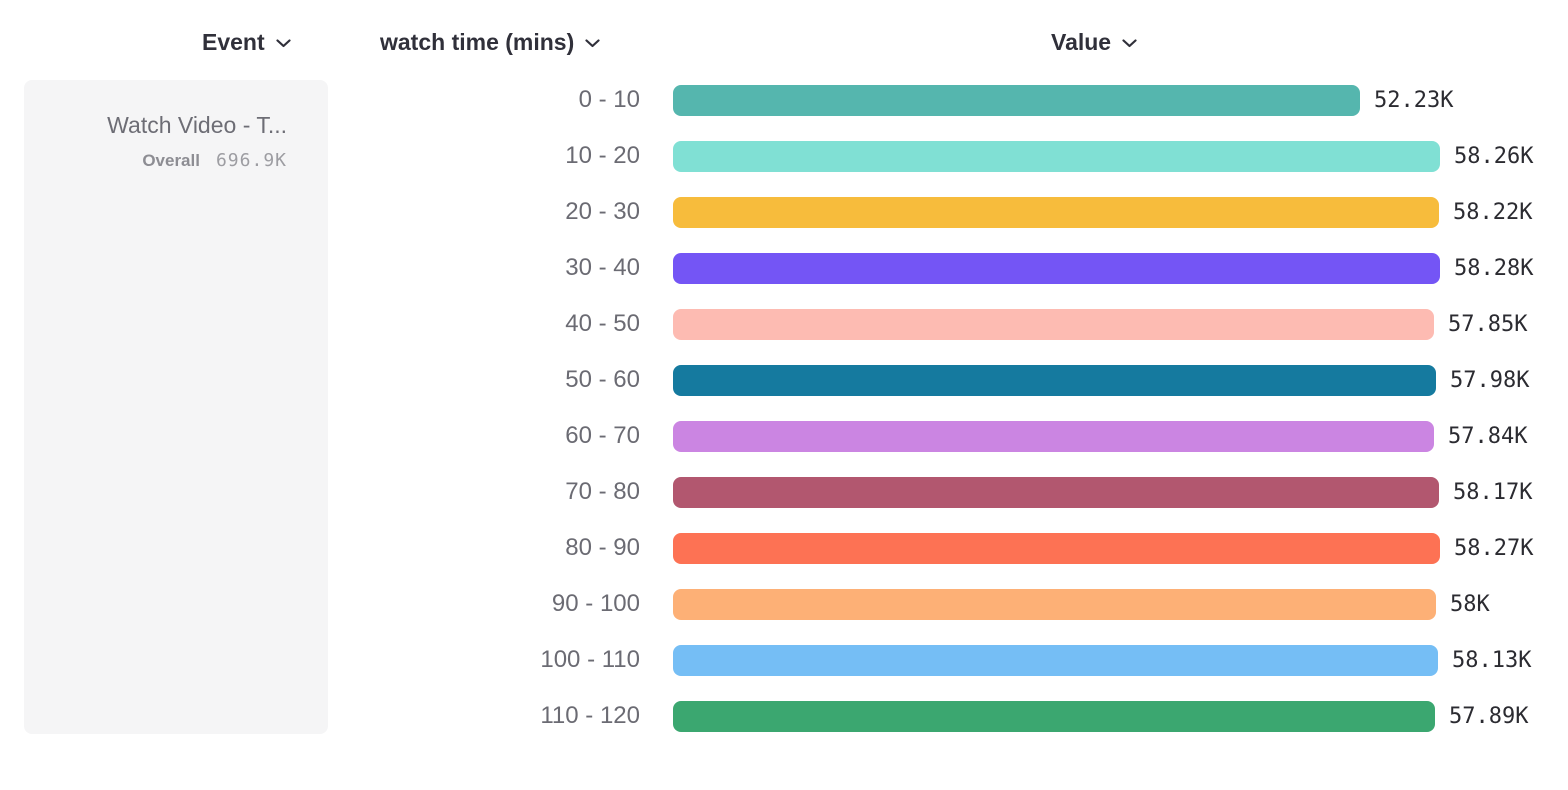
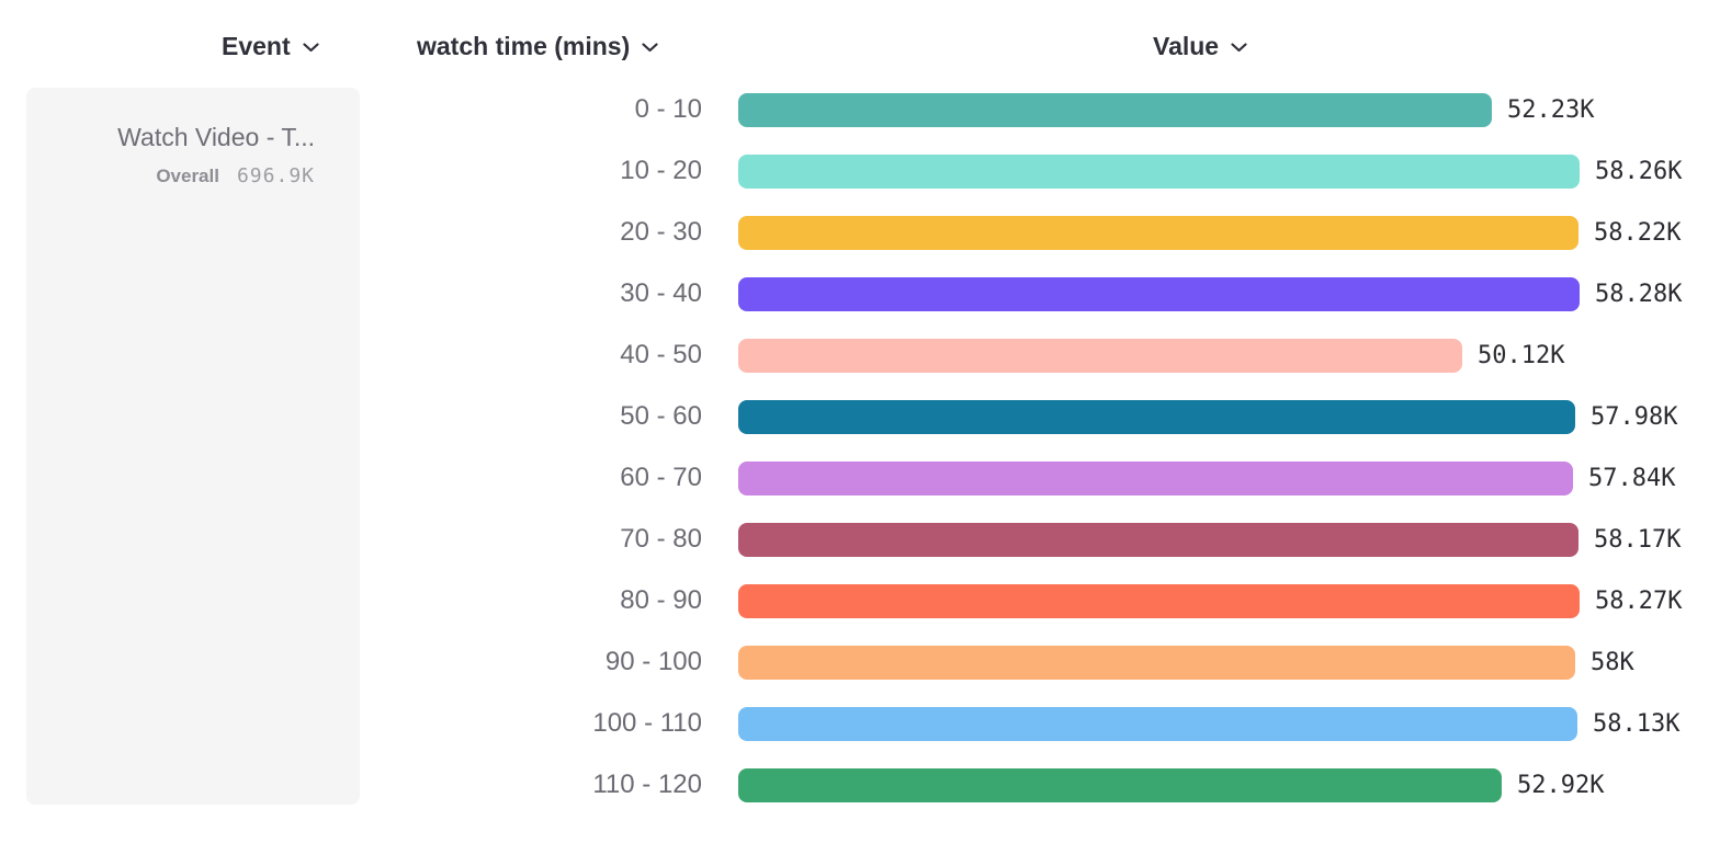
40 - 50: 57.85K -> 50.12K
110 - 120: 57.89K -> 52.92K
